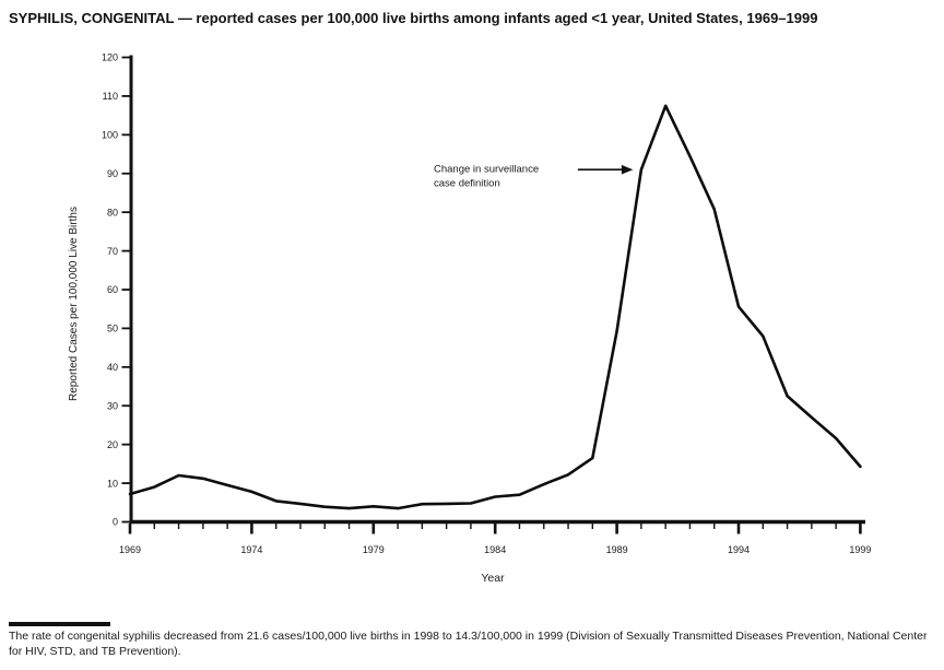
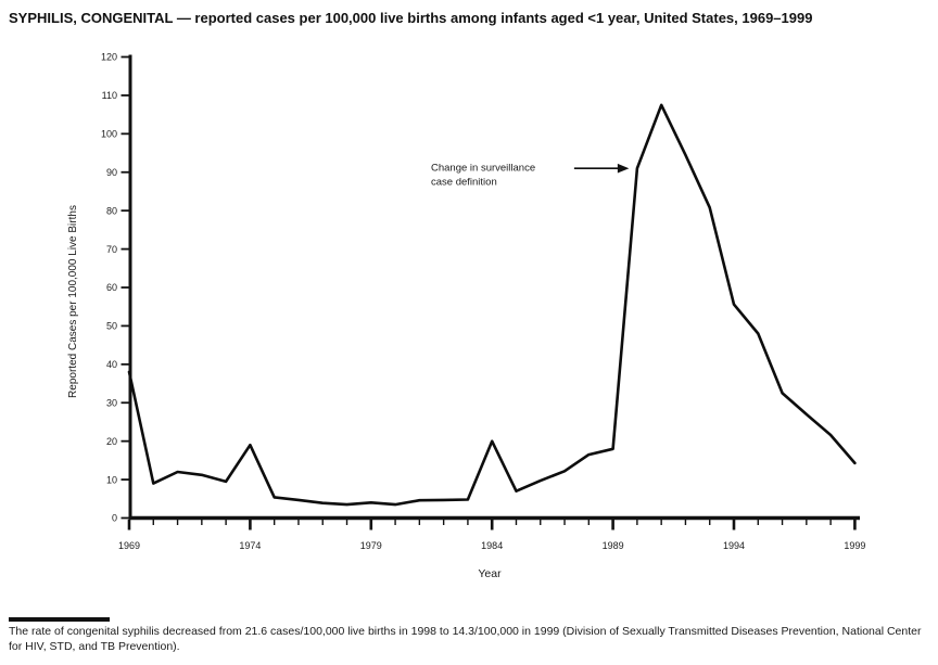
1969: 7 -> 38
1974: 8 -> 19
1984: 6 -> 20
1989: 49 -> 18
